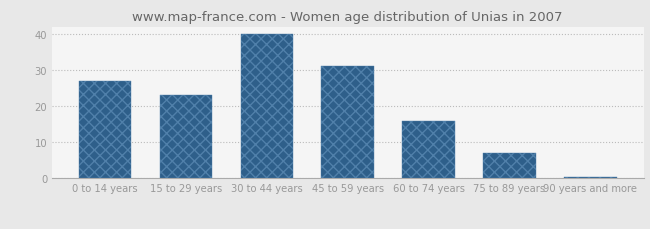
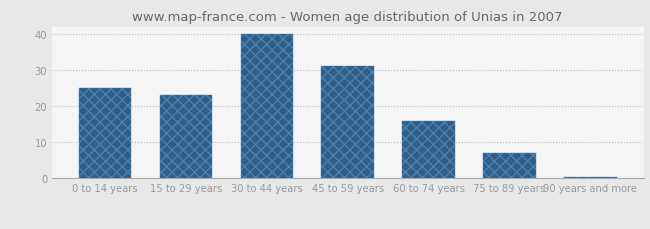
0 to 14 years: 27.0 -> 25.0
